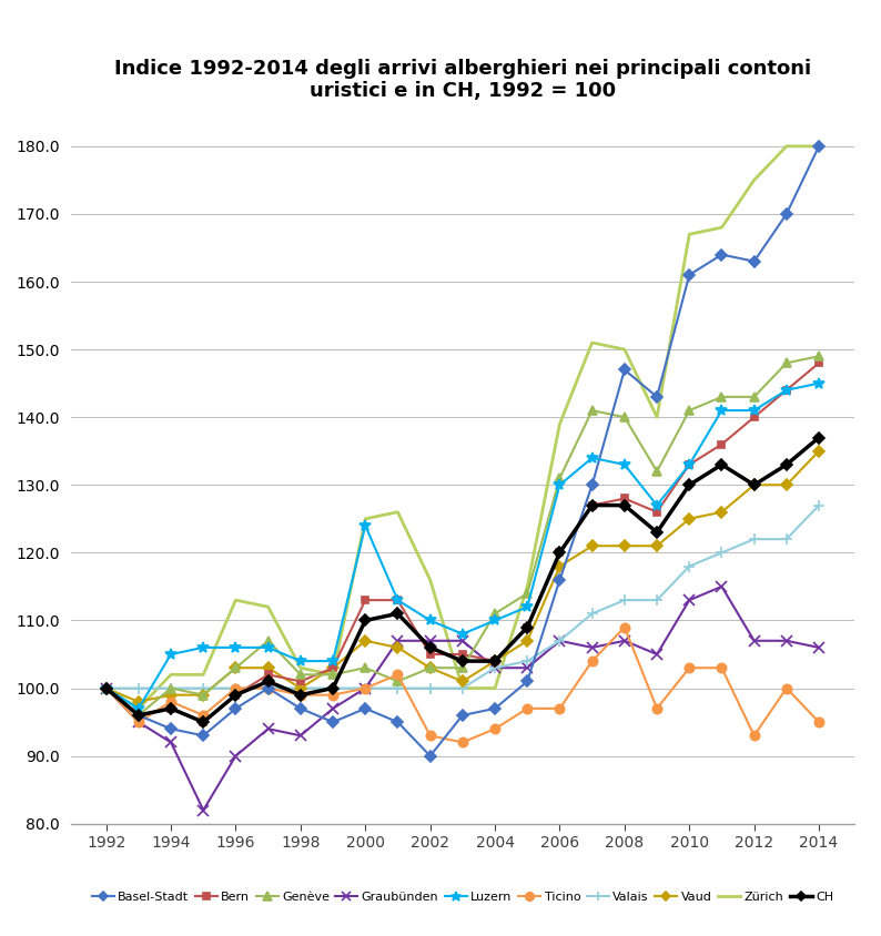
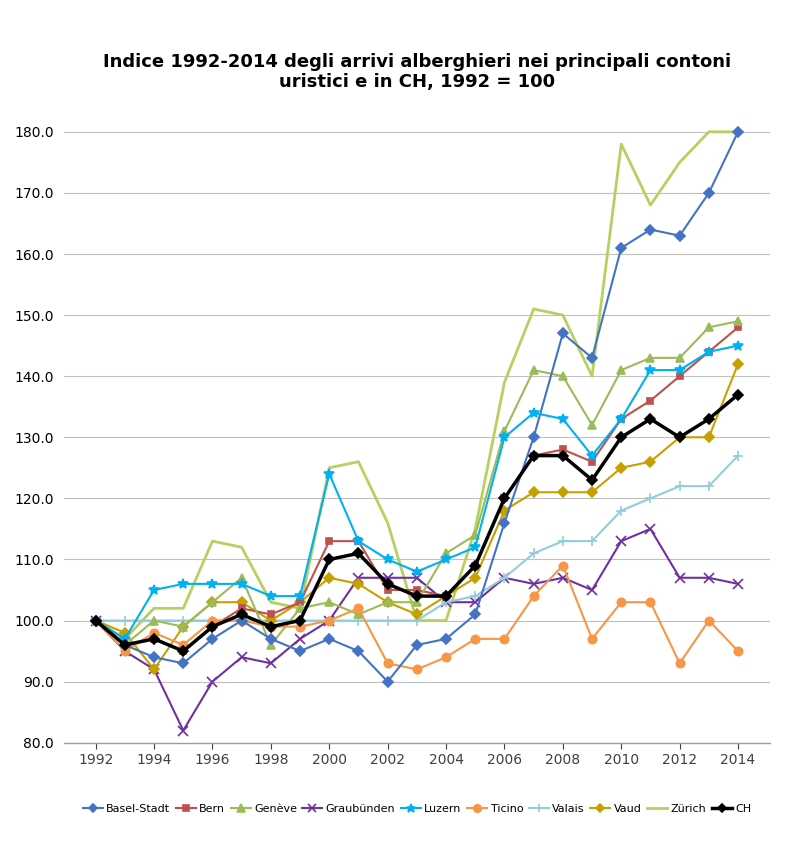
Vaud/1994: 99 -> 92
Genève/1998: 102 -> 96
Zürich/2010: 167 -> 178
Vaud/2014: 135 -> 142
